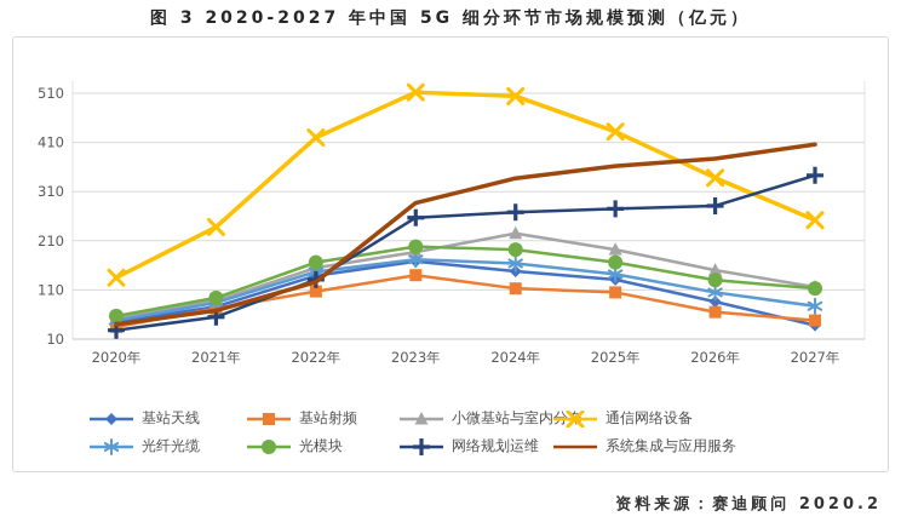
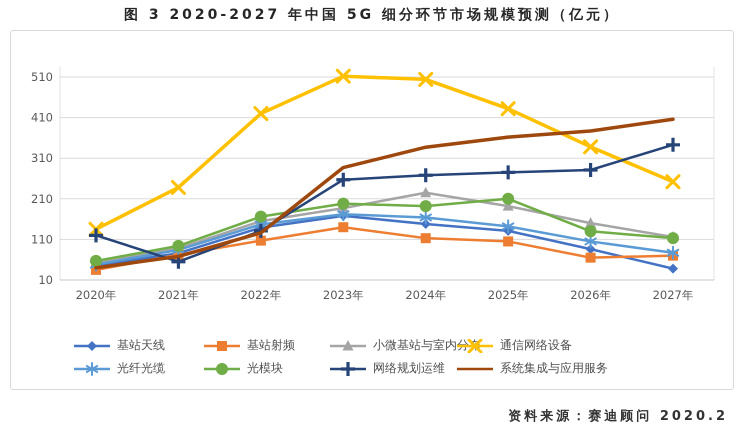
网络规划运维/2020年: 30 -> 120
光模块/2025年: 170 -> 210
基站射频/2027年: 50 -> 70
